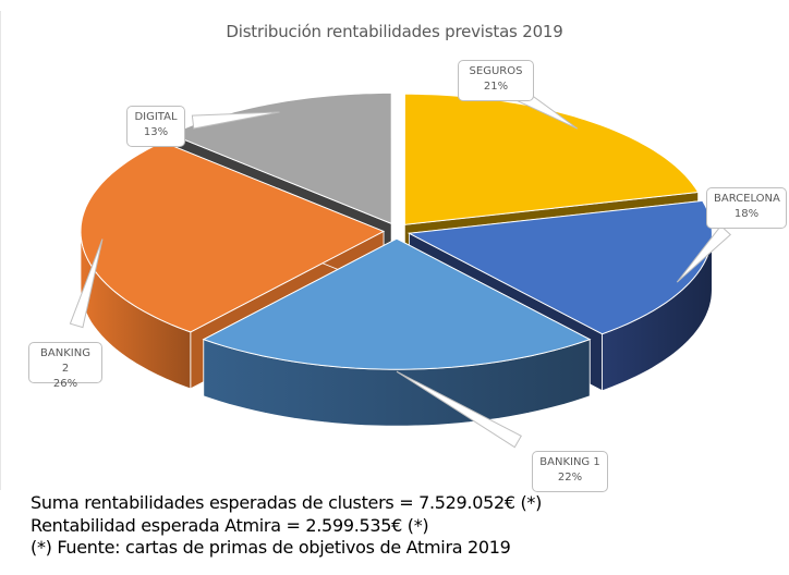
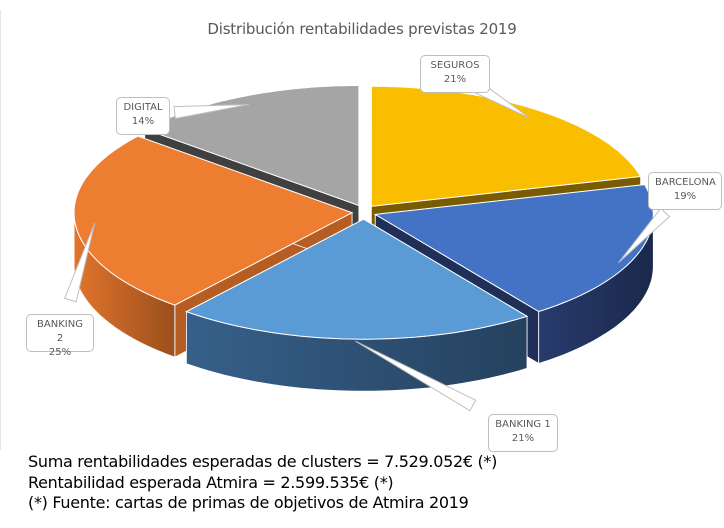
BARCELONA: 18% -> 19%
BANKING 1: 22% -> 21%
BANKING 2: 26% -> 25%
DIGITAL: 13% -> 14%
